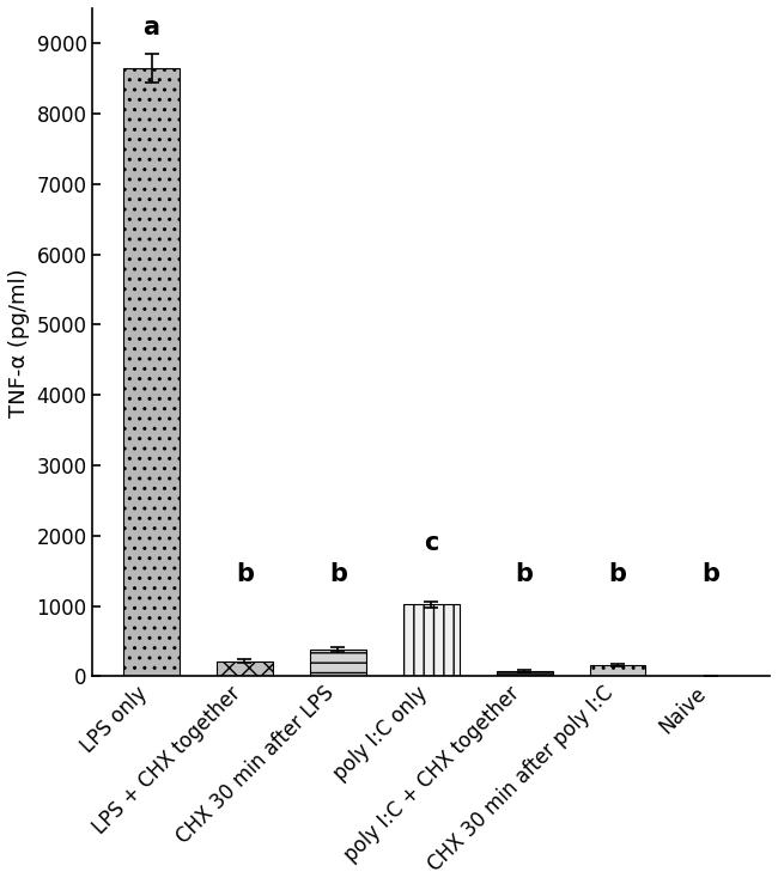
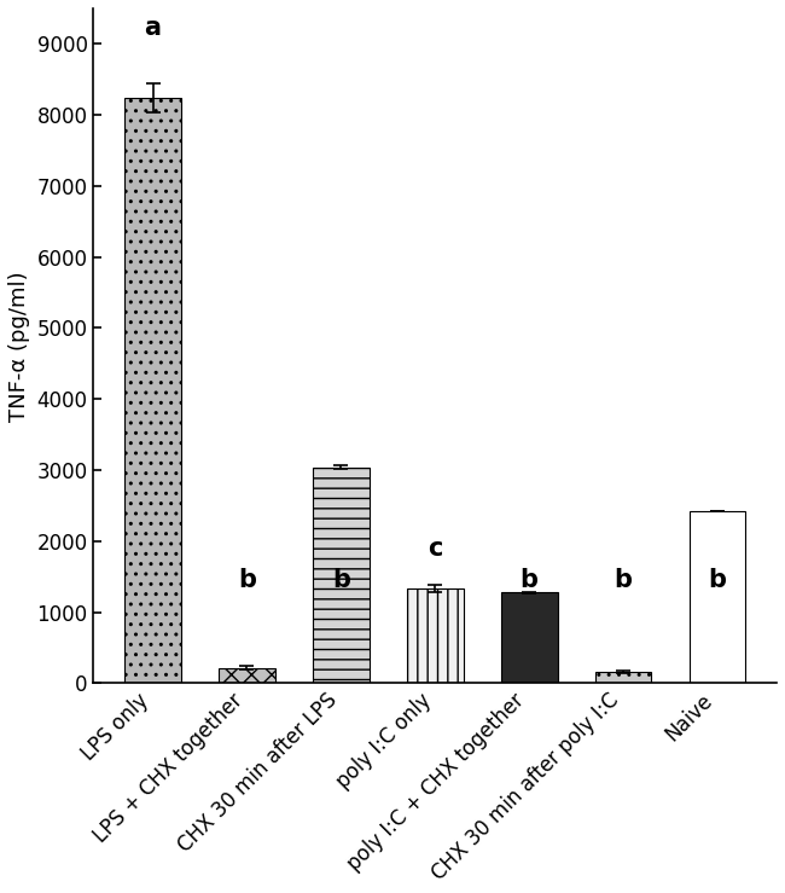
LPS only: 8650 -> 8240
CHX 30 min after LPS: 380 -> 3040
poly I:C only: 1020 -> 1340
poly I:C + CHX together: 80 -> 1280
Naive: 0 -> 2420
